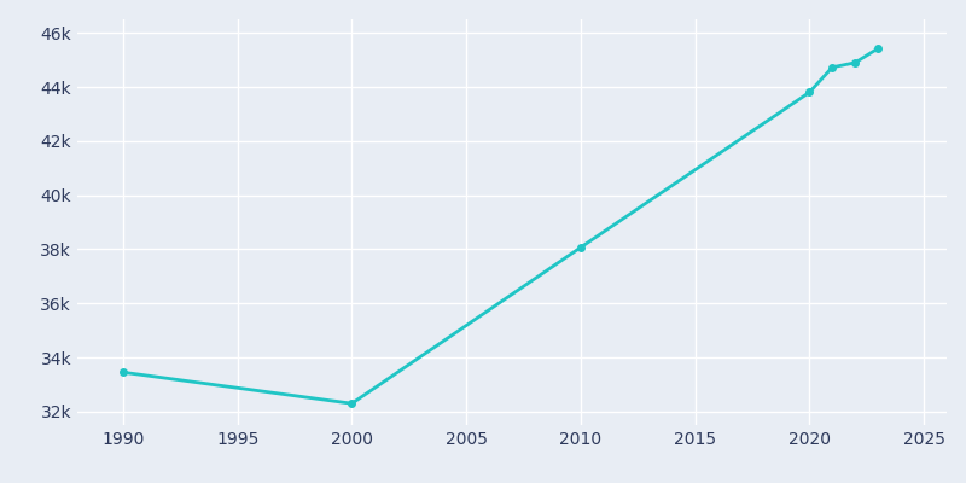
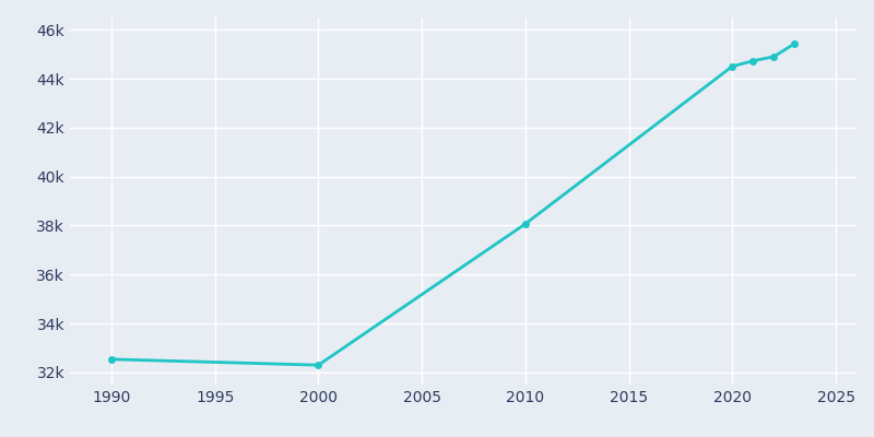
1990: 33.45k -> 32.53k
2020: 43.80k -> 44.50k
